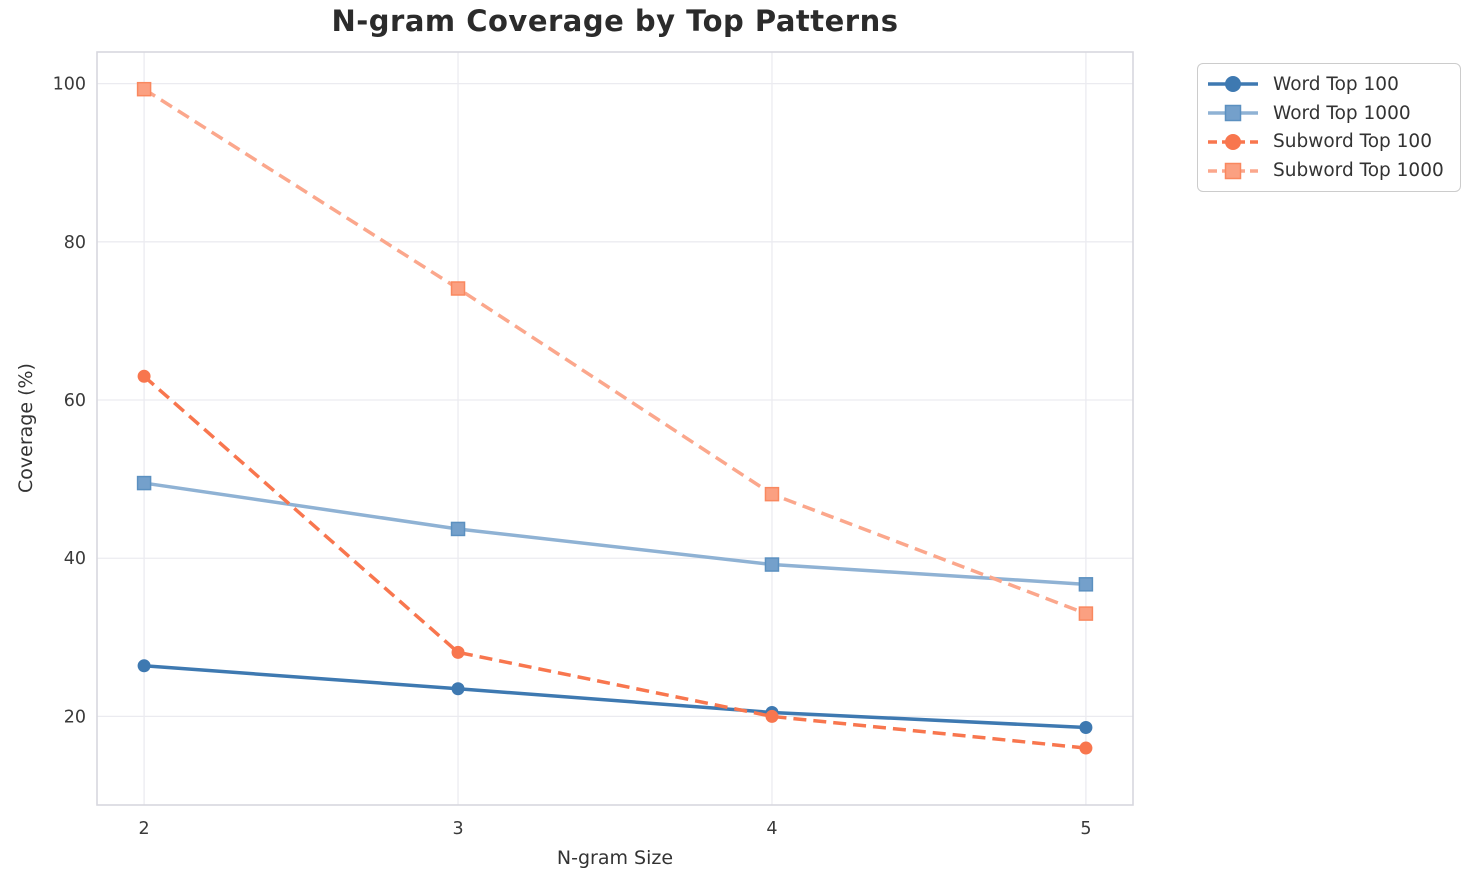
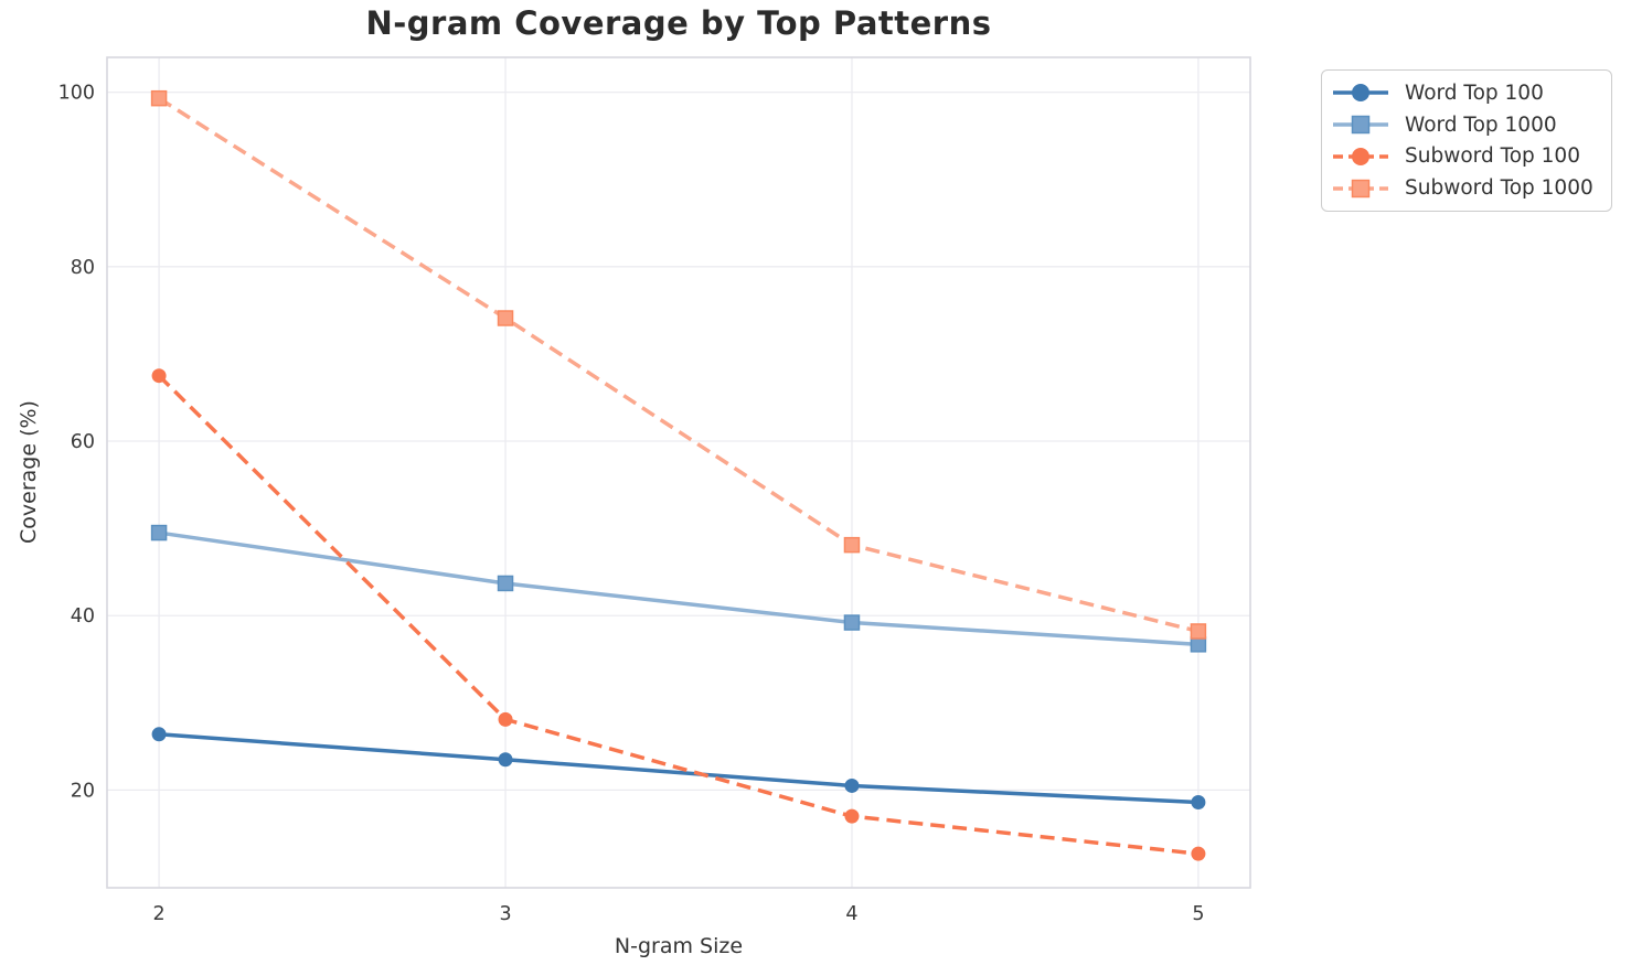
Subword Top 100/2: 63 -> 68
Subword Top 100/4: 20 -> 17
Subword Top 100/5: 16 -> 13
Subword Top 1000/5: 33 -> 38
